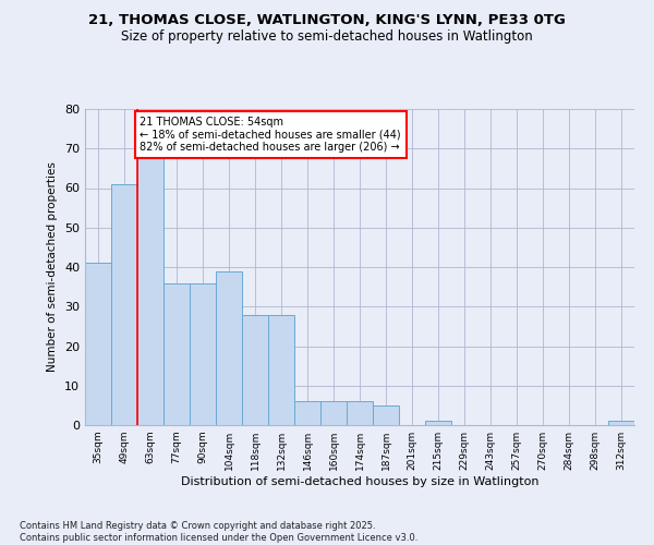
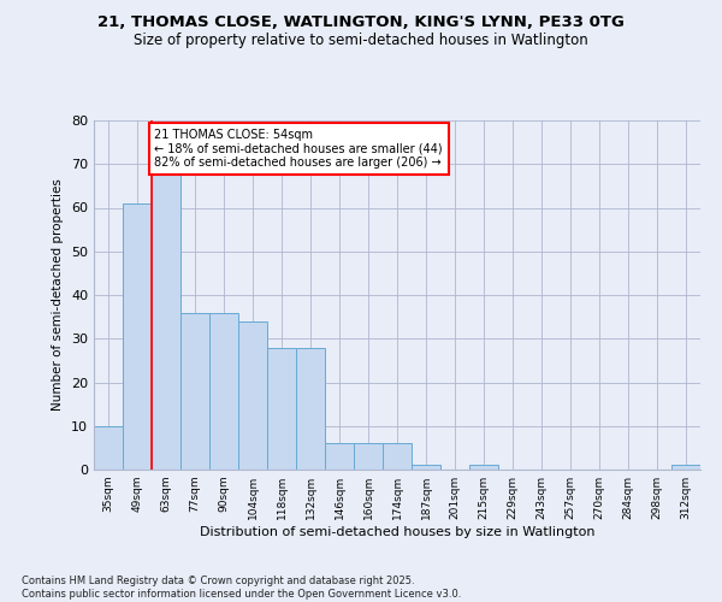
35sqm: 41 -> 10
104sqm: 39 -> 34
187sqm: 5 -> 1
